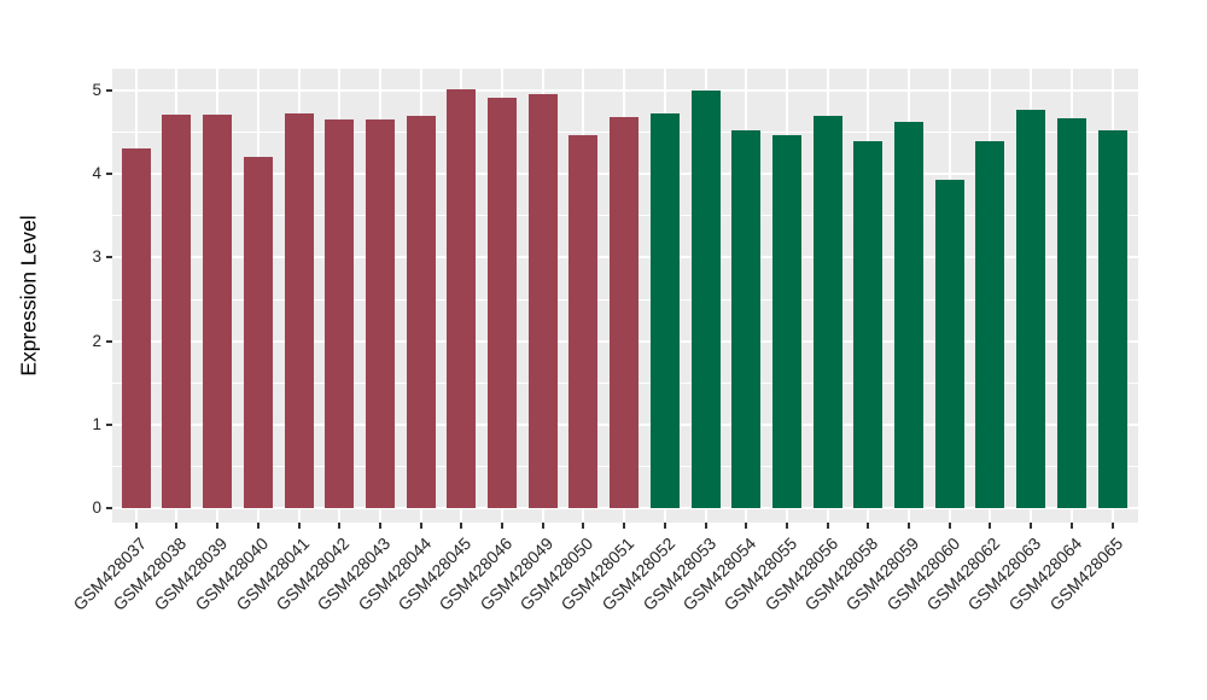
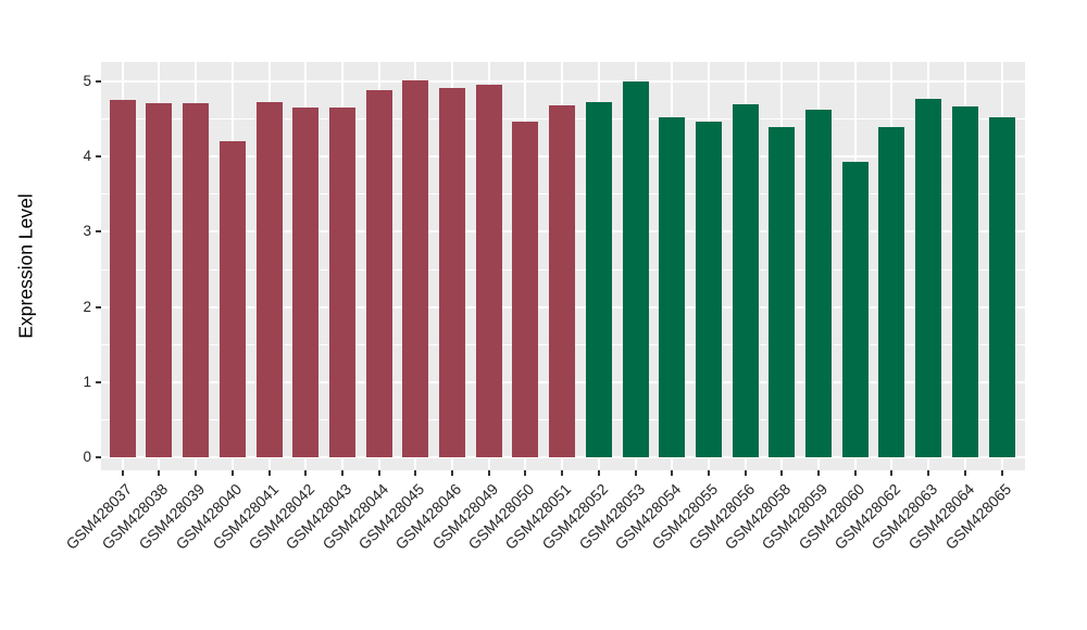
GSM428037: 4.3 -> 4.8
GSM428044: 4.7 -> 4.9
